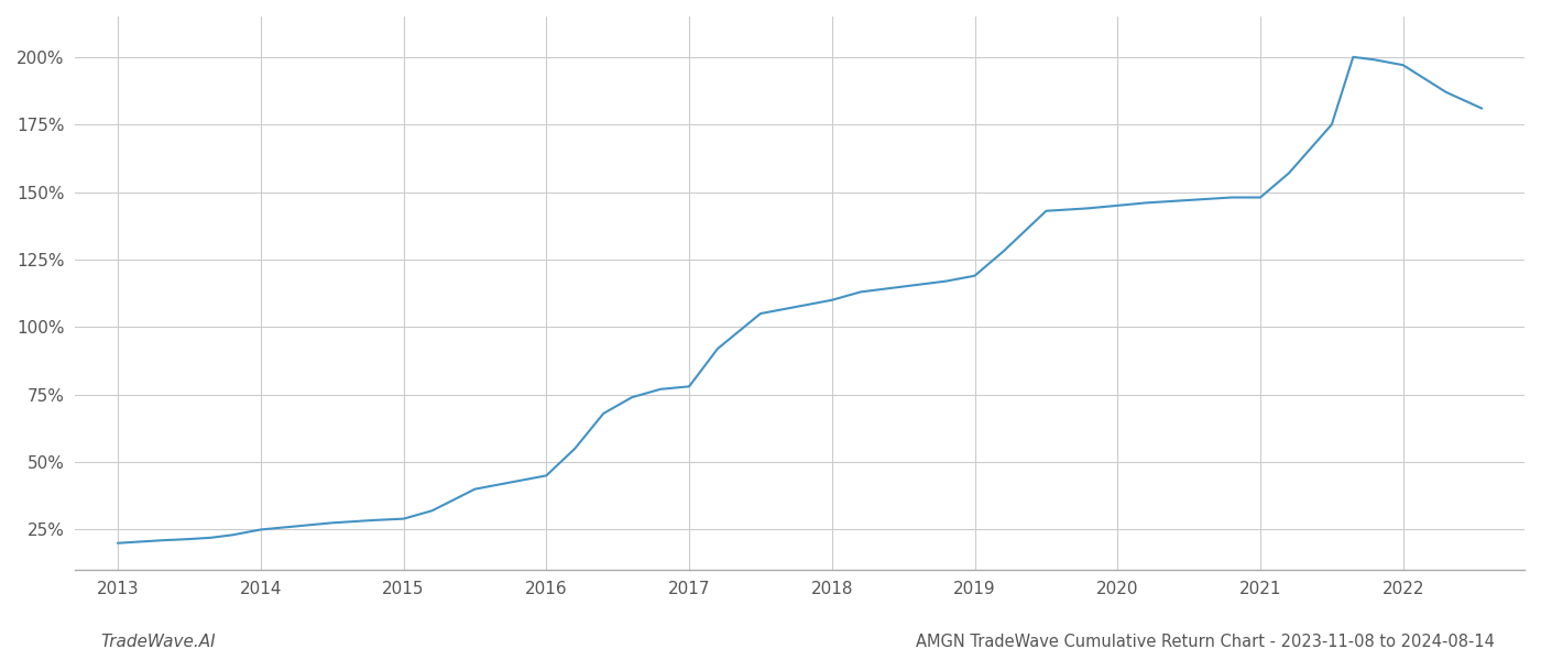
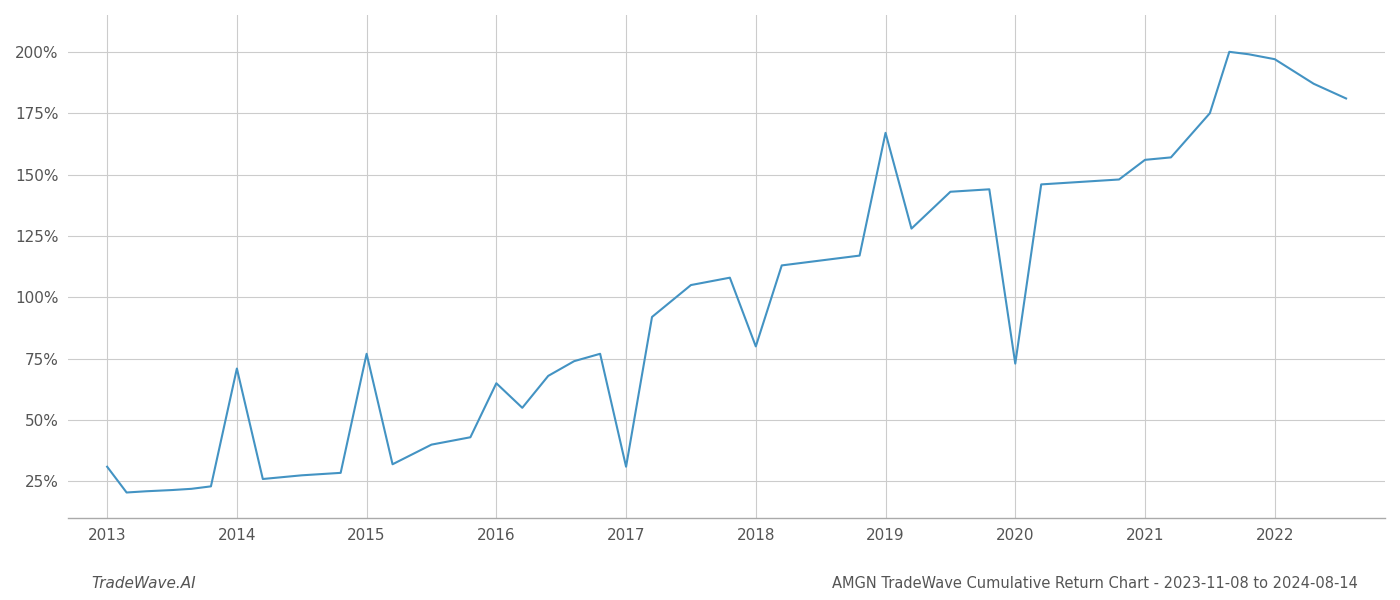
2013: 20.0% -> 31.0%
2014: 25.0% -> 71.0%
2015: 29.0% -> 77.0%
2016: 45.0% -> 65.0%
2017: 78.0% -> 31.0%
2018: 110.0% -> 80.0%
2019: 119.0% -> 167.0%
2020: 145.0% -> 73.0%
2021: 148.0% -> 156.0%
